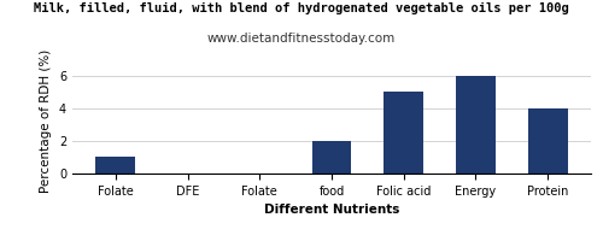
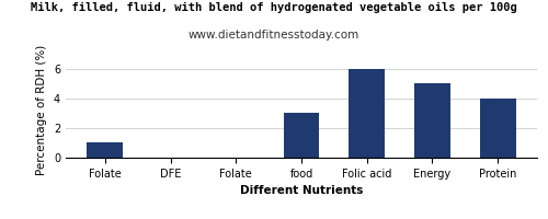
food: 2 -> 3
Folic acid: 5 -> 6
Energy: 6 -> 5
